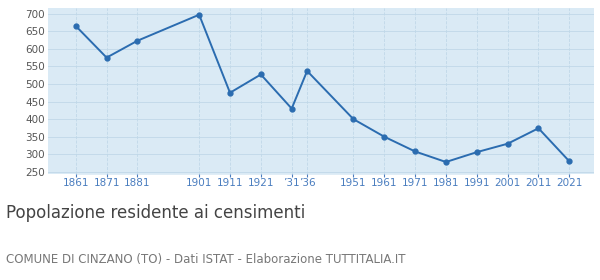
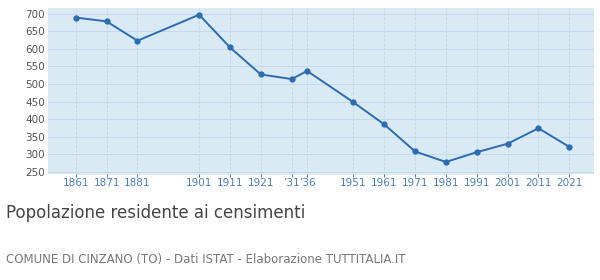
1861: 665 -> 689
1871: 575 -> 678
1911: 475 -> 604
’31: 430 -> 514
1951: 400 -> 448
1961: 350 -> 385
2021: 280 -> 321
